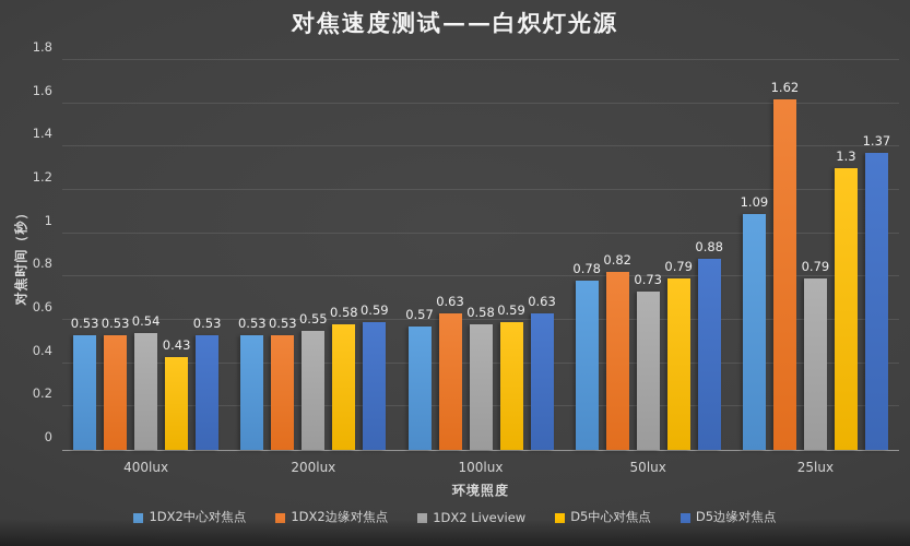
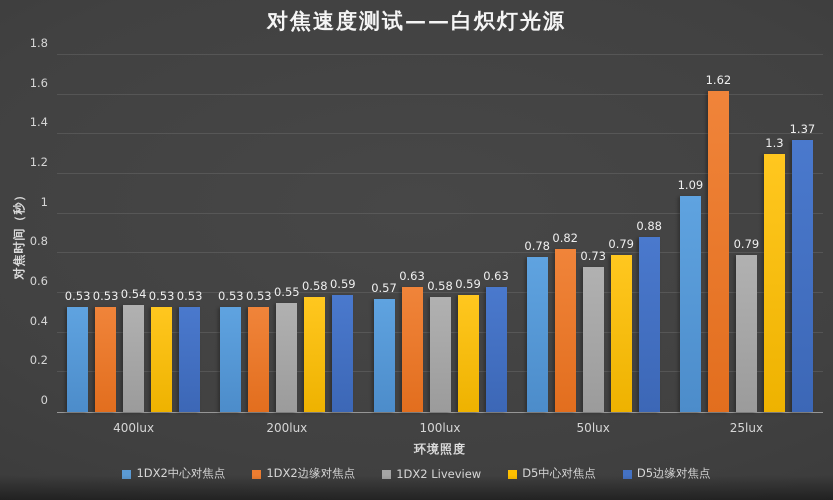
D5中心对焦点/400lux: 0.43 -> 0.53
